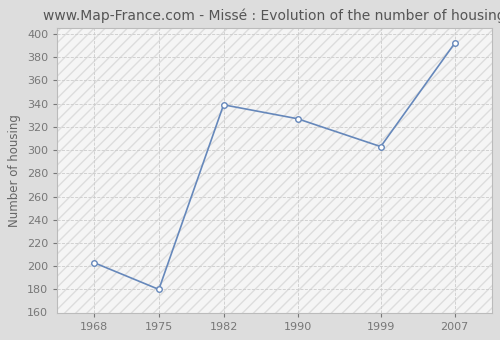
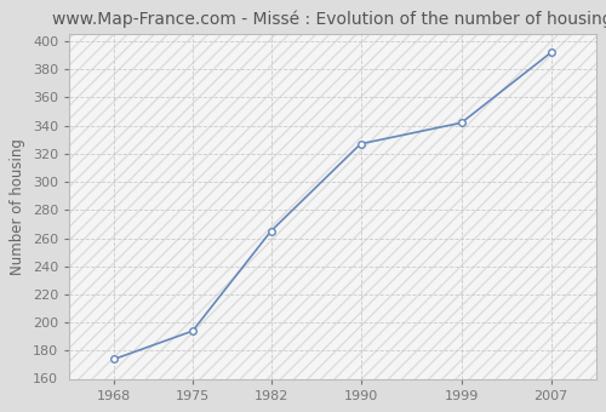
1968: 203 -> 174
1975: 180 -> 194
1982: 339 -> 265
1999: 303 -> 342
